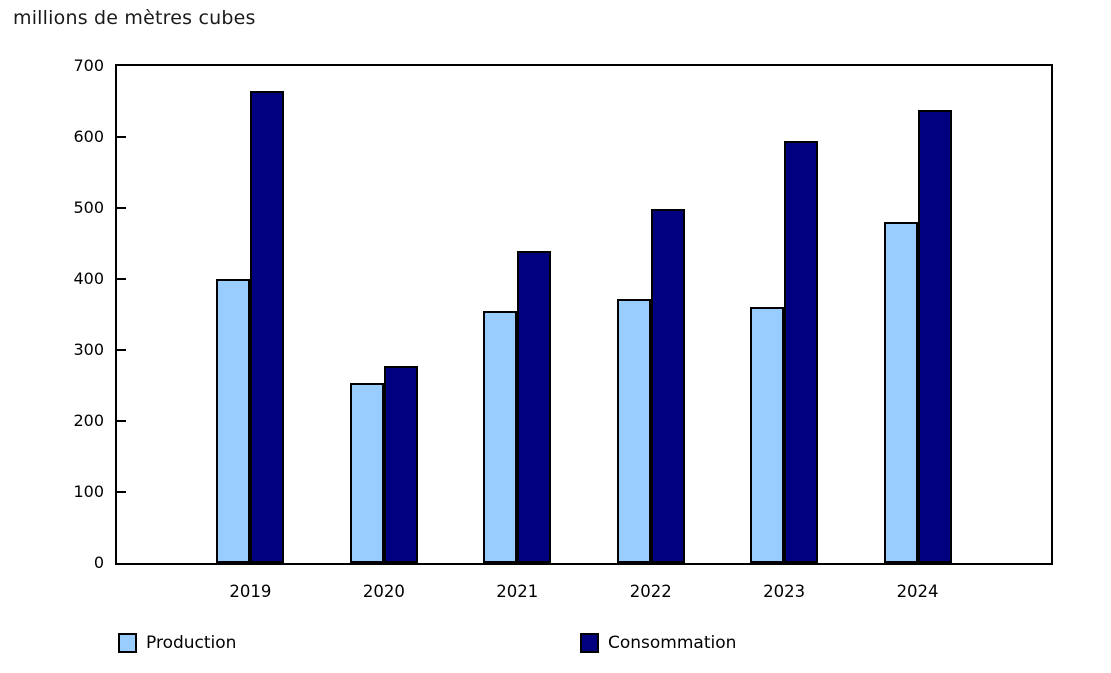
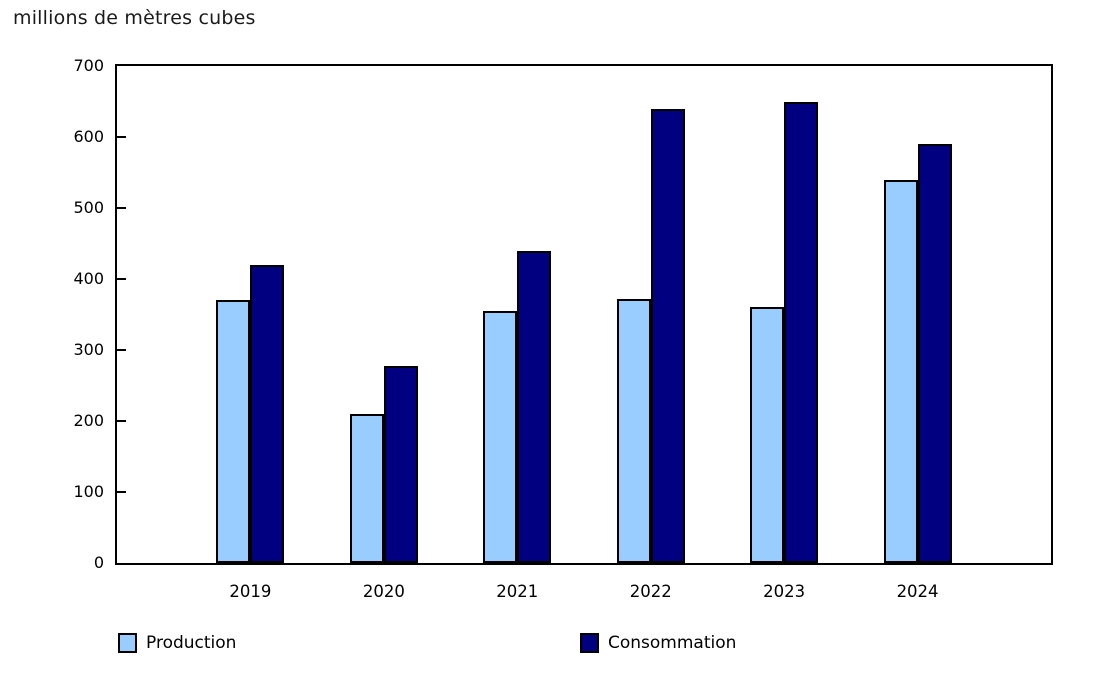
Production/2019: 400 -> 370
Consommation/2019: 660 -> 420
Production/2020: 250 -> 210
Consommation/2022: 500 -> 640
Consommation/2023: 590 -> 650
Production/2024: 480 -> 540
Consommation/2024: 640 -> 590
